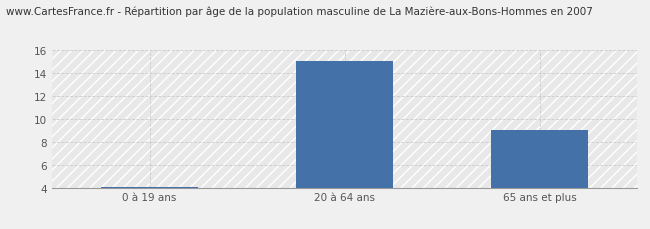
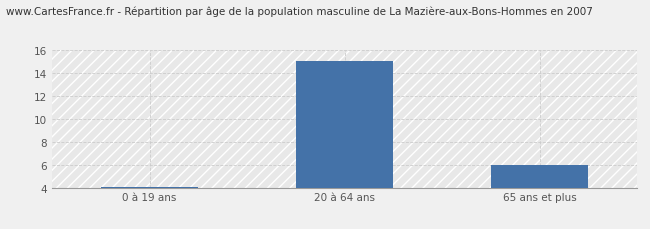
65 ans et plus: 9.0 -> 6.0
